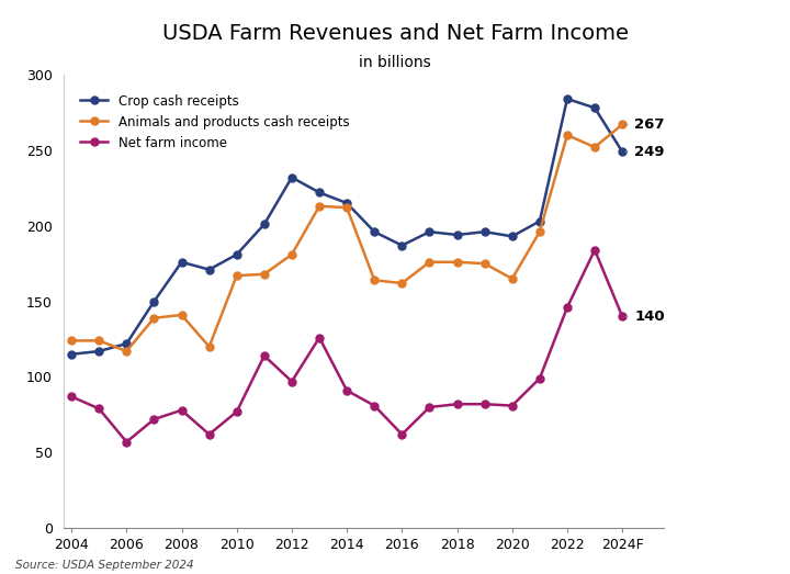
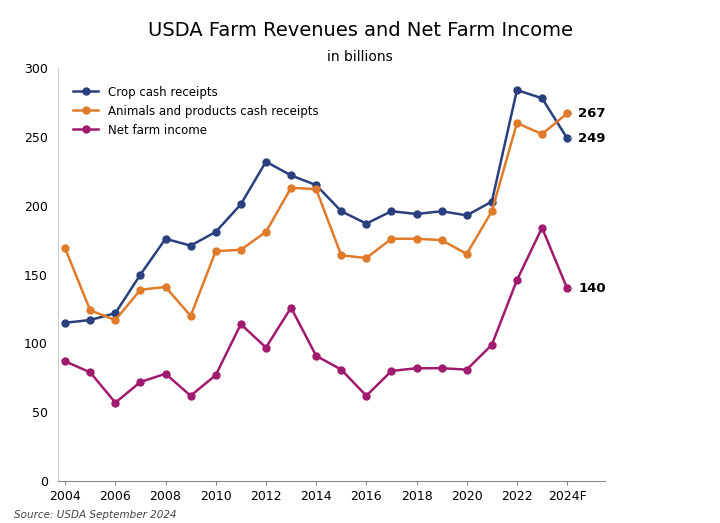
Animals and products cash receipts/2004: 124 -> 169
